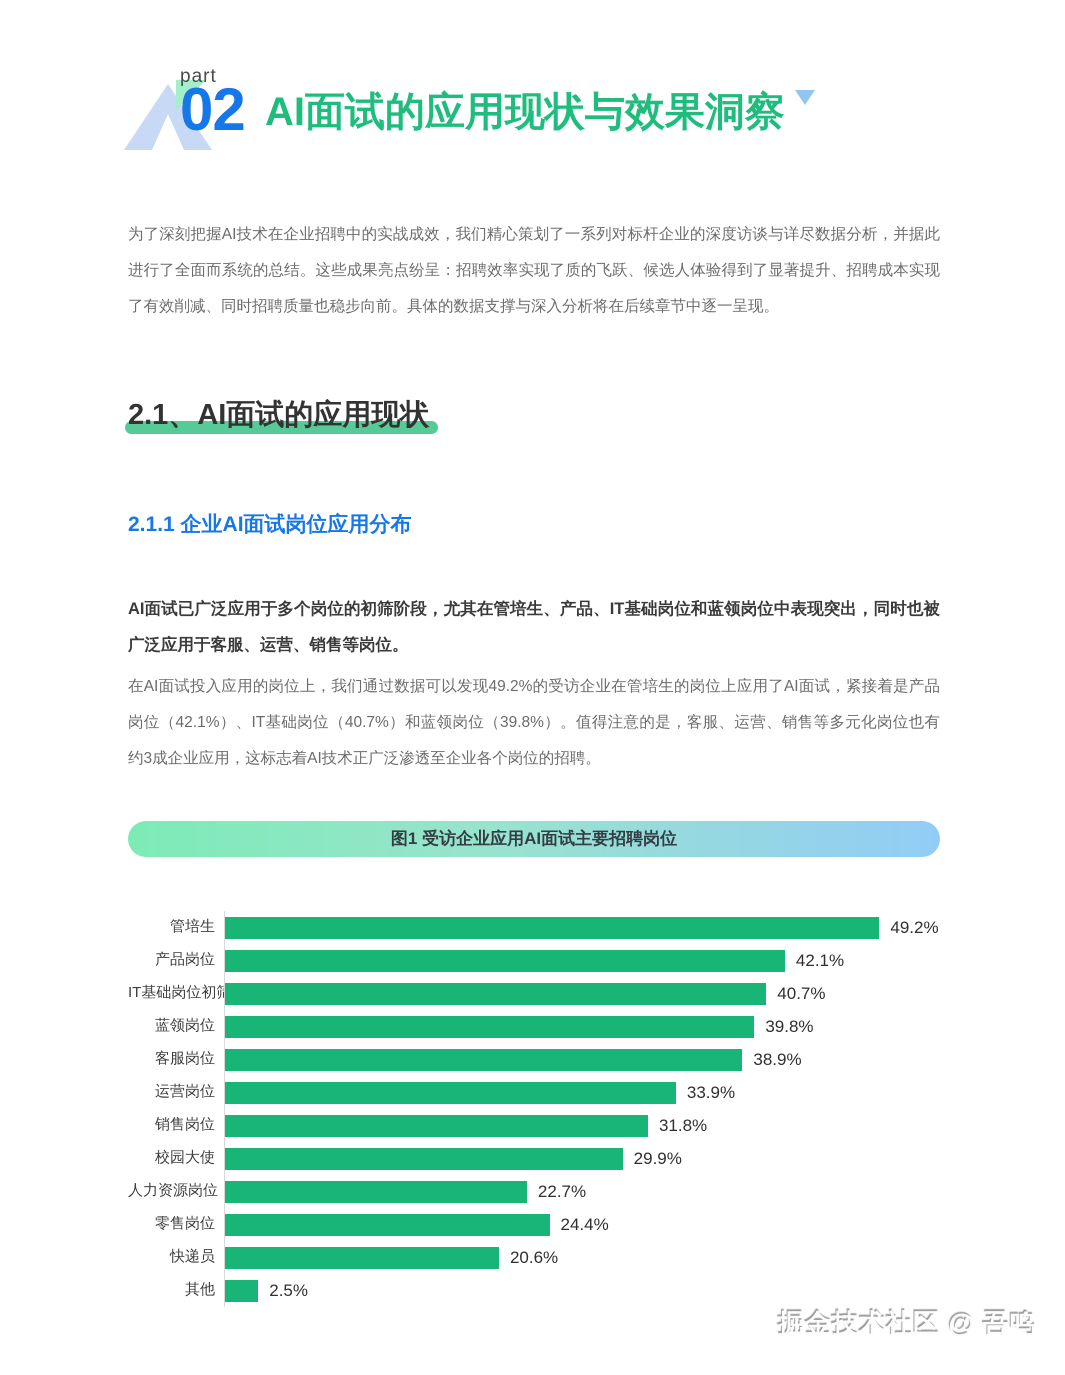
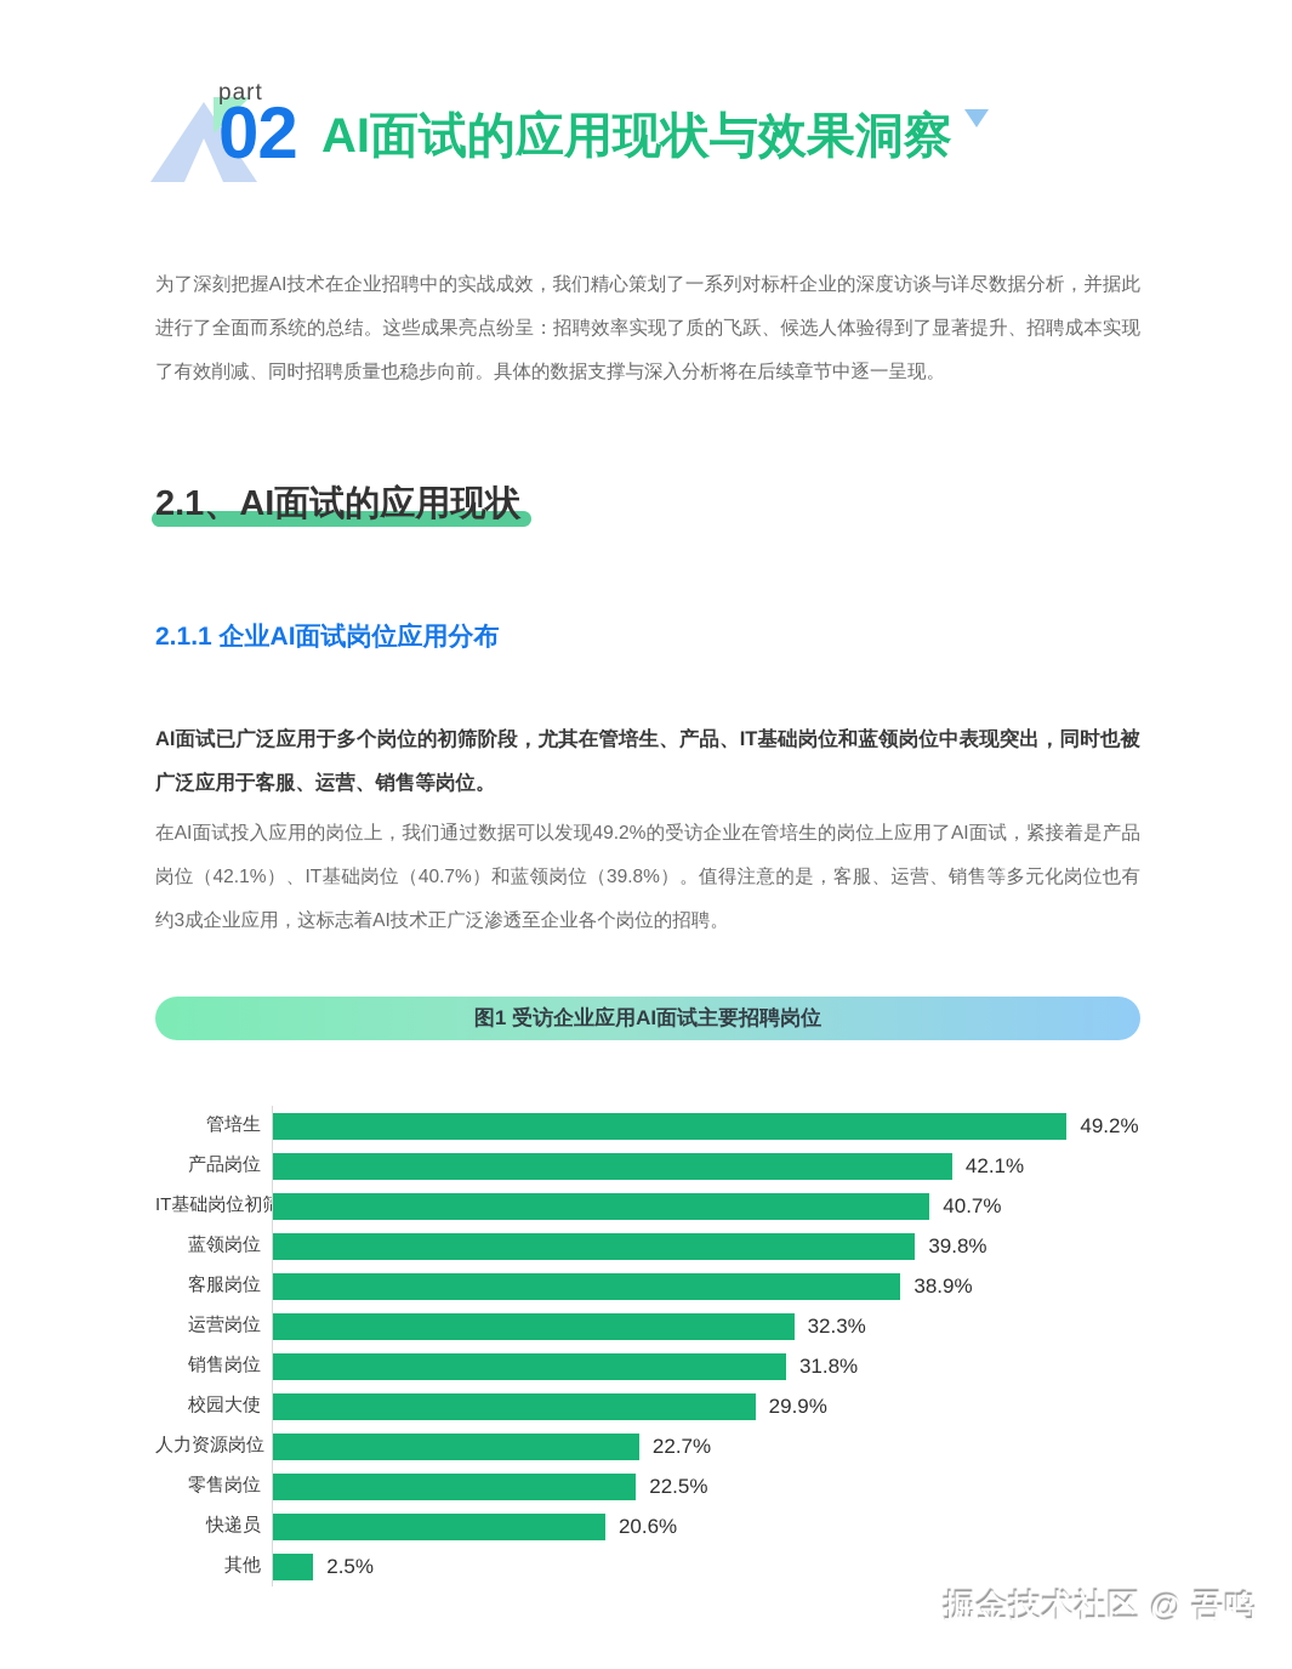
运营岗位: 33.9% -> 32.3%
零售岗位: 24.4% -> 22.5%
